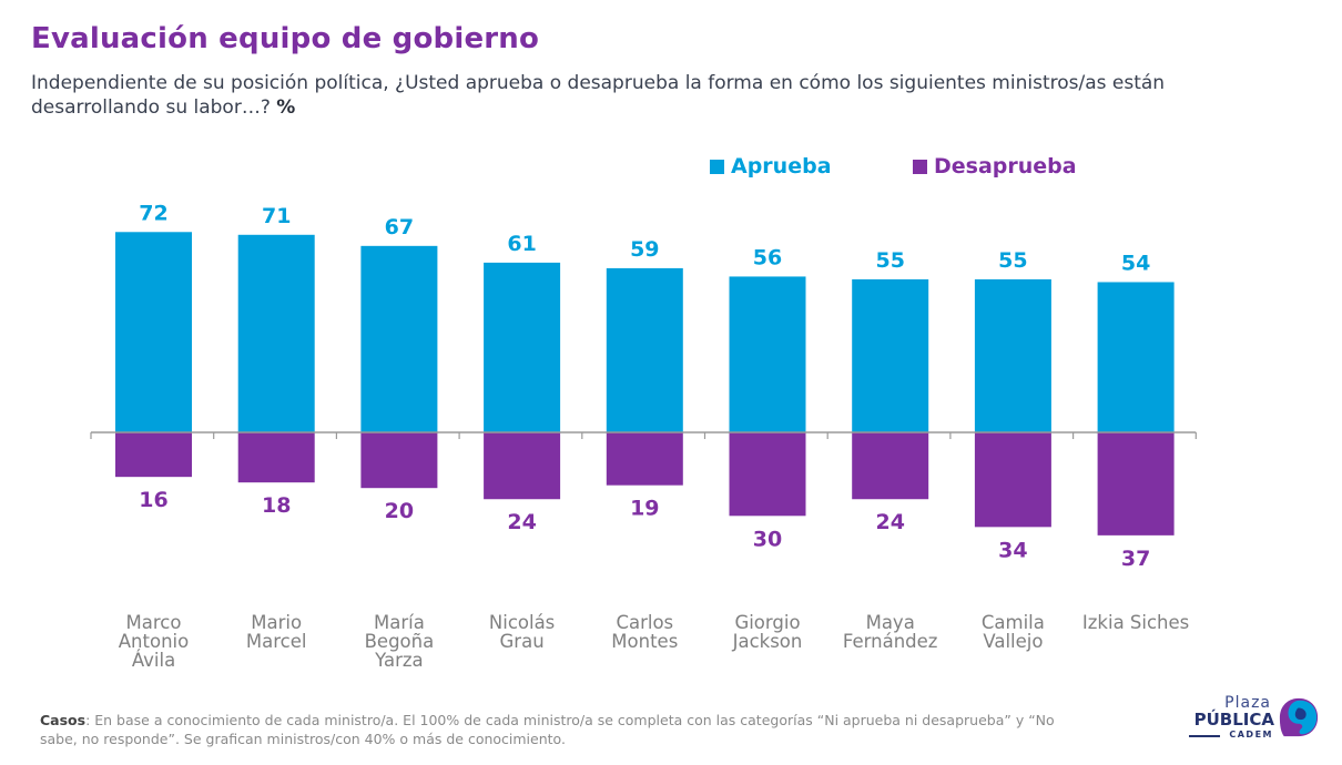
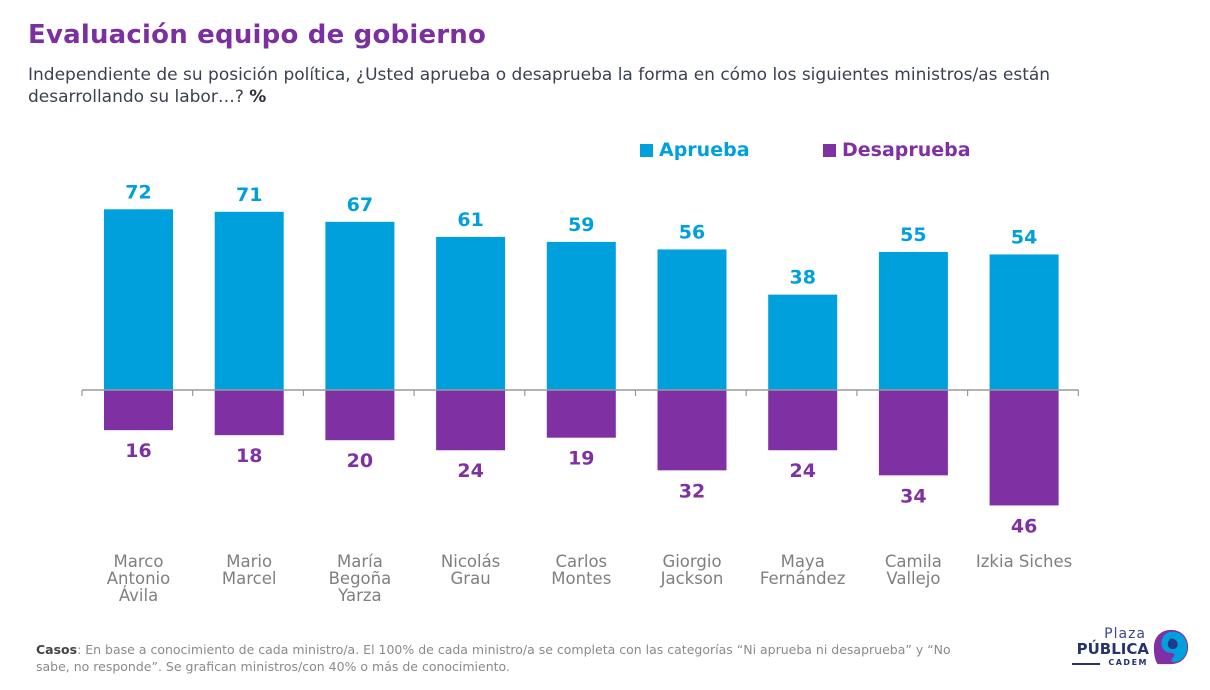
Desaprueba/Giorgio Jackson: 30 -> 32
Aprueba/Maya Fernández: 55 -> 38
Desaprueba/Izkia Siches: 37 -> 46
